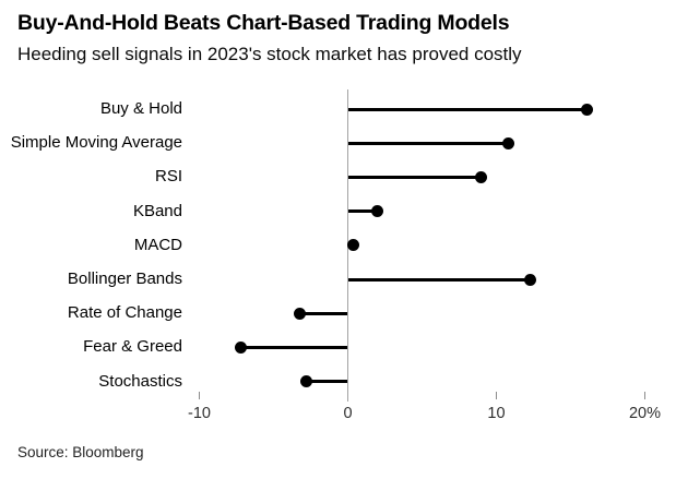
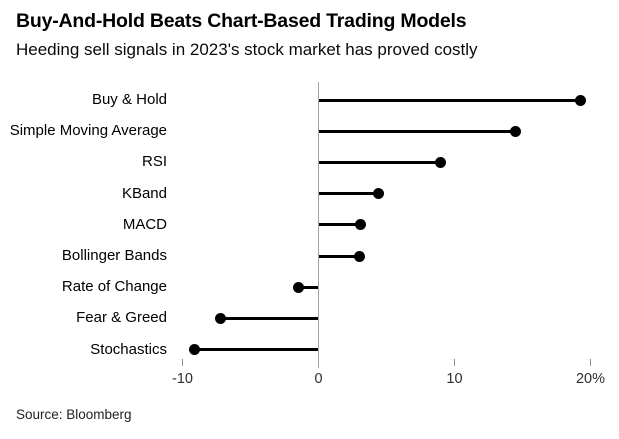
Buy & Hold: 16.1% -> 19.3%
Simple Moving Average: 10.8% -> 14.5%
KBand: 2.0% -> 4.4%
MACD: 0.4% -> 3.1%
Bollinger Bands: 12.3% -> 3.0%
Rate of Change: -3.2% -> -1.5%
Stochastics: -2.8% -> -9.1%
